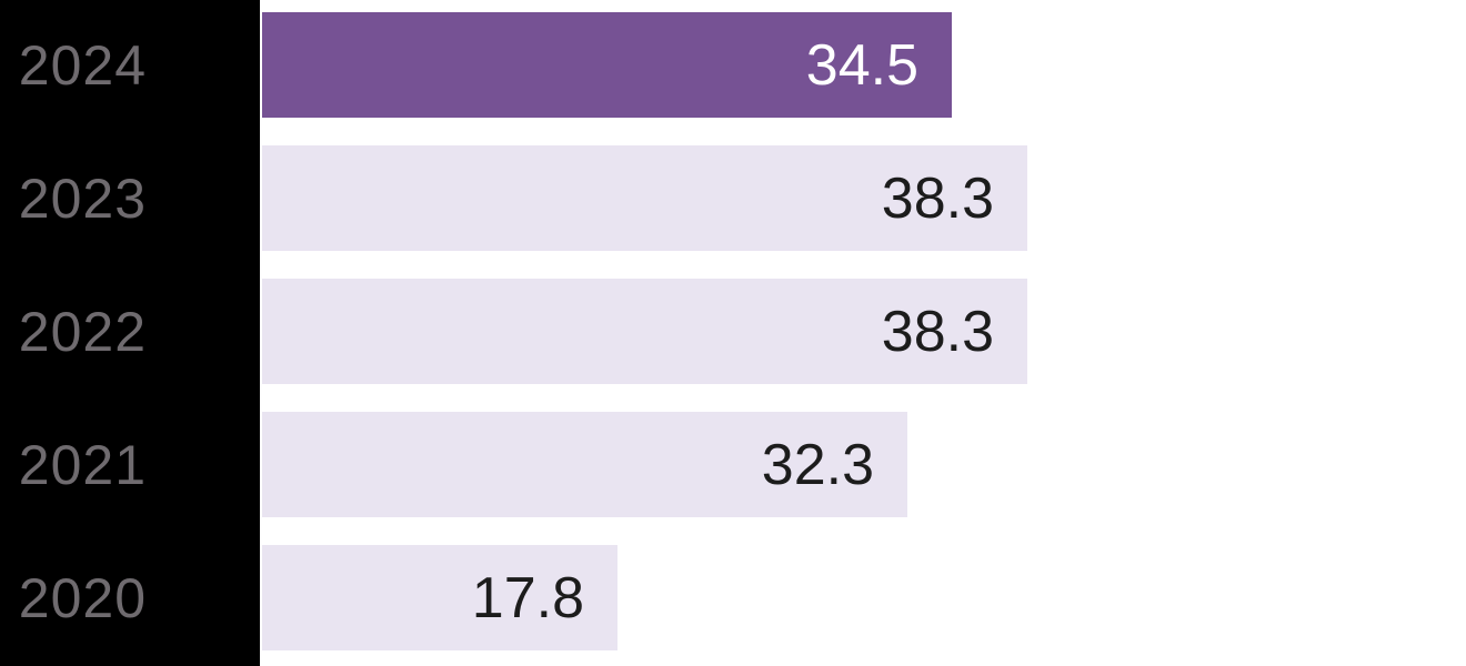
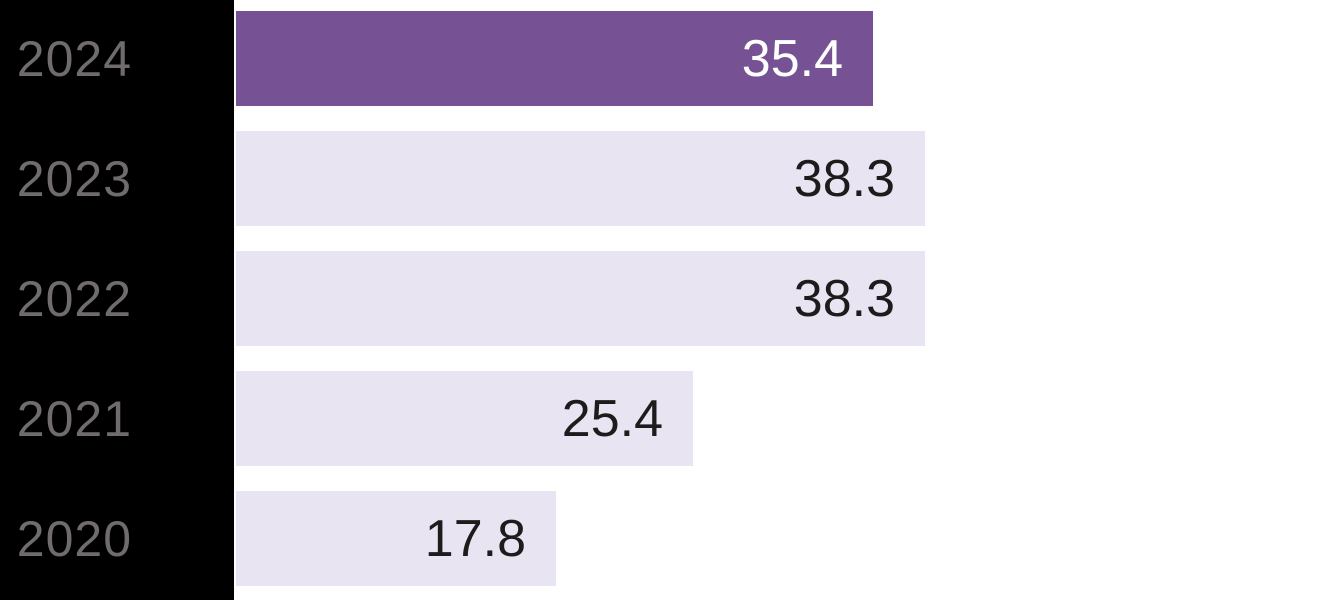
2024: 34.5 -> 35.4
2021: 32.3 -> 25.4
